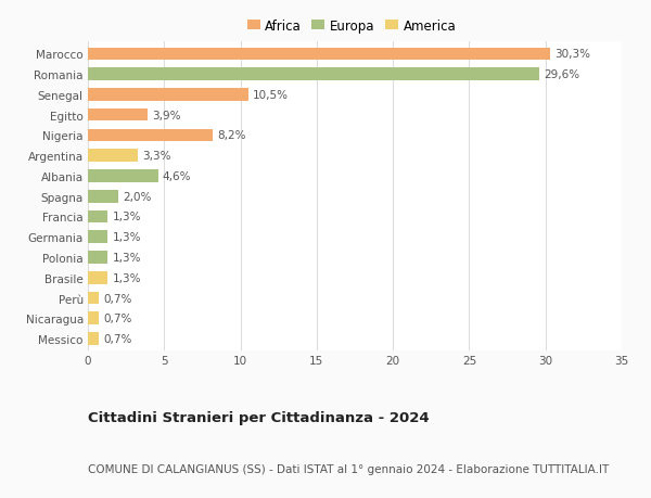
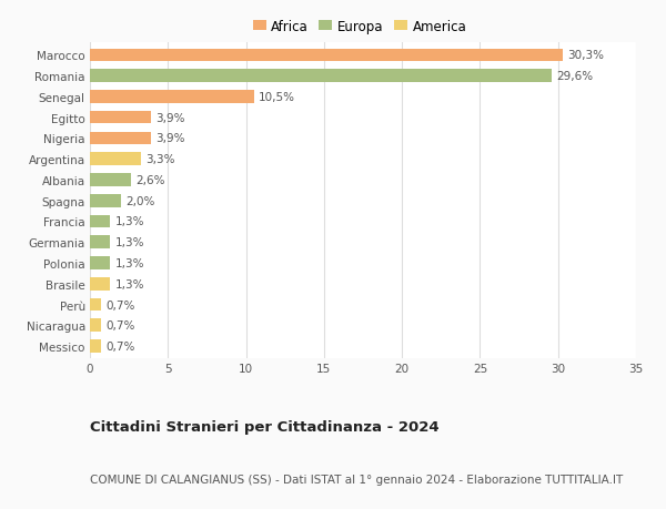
Nigeria: 8,2% -> 3,9%
Albania: 4,6% -> 2,6%
